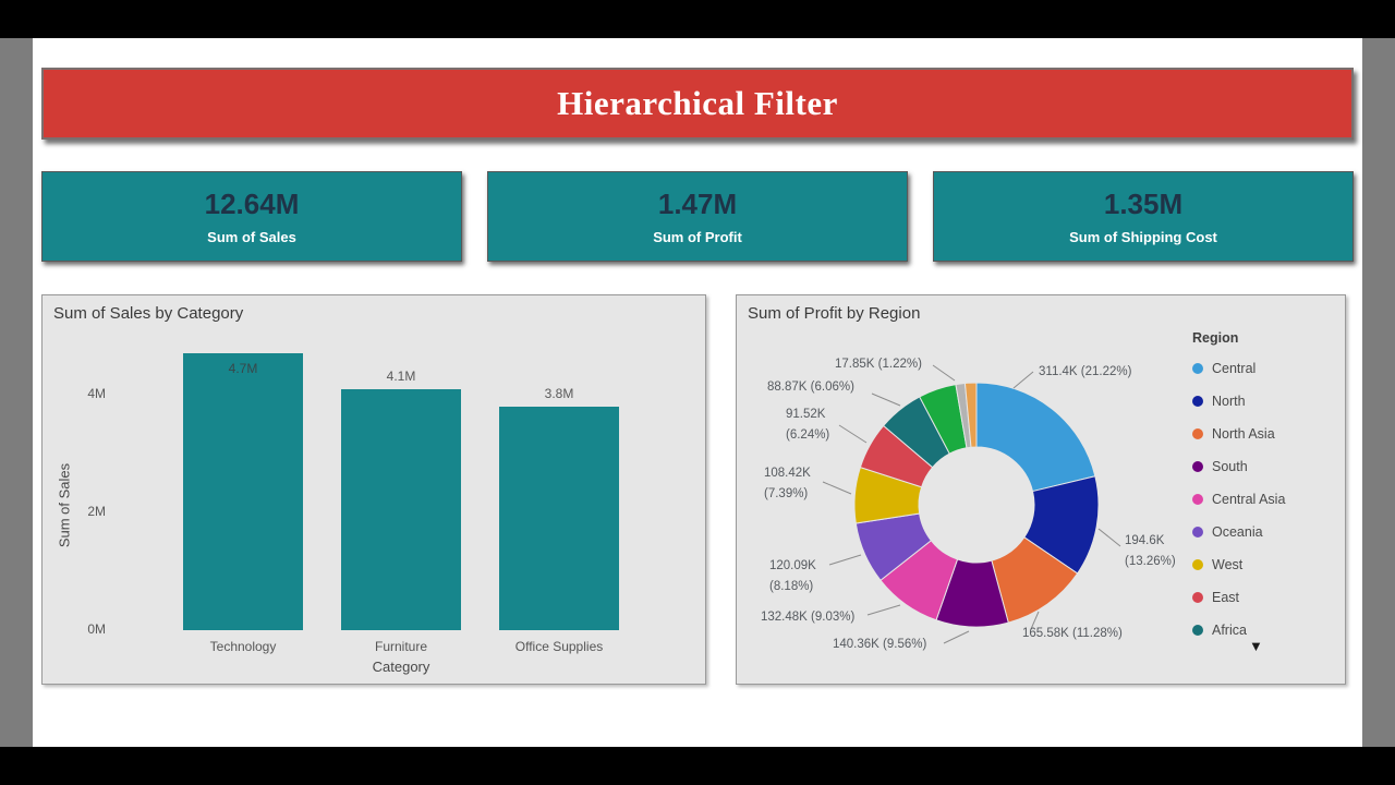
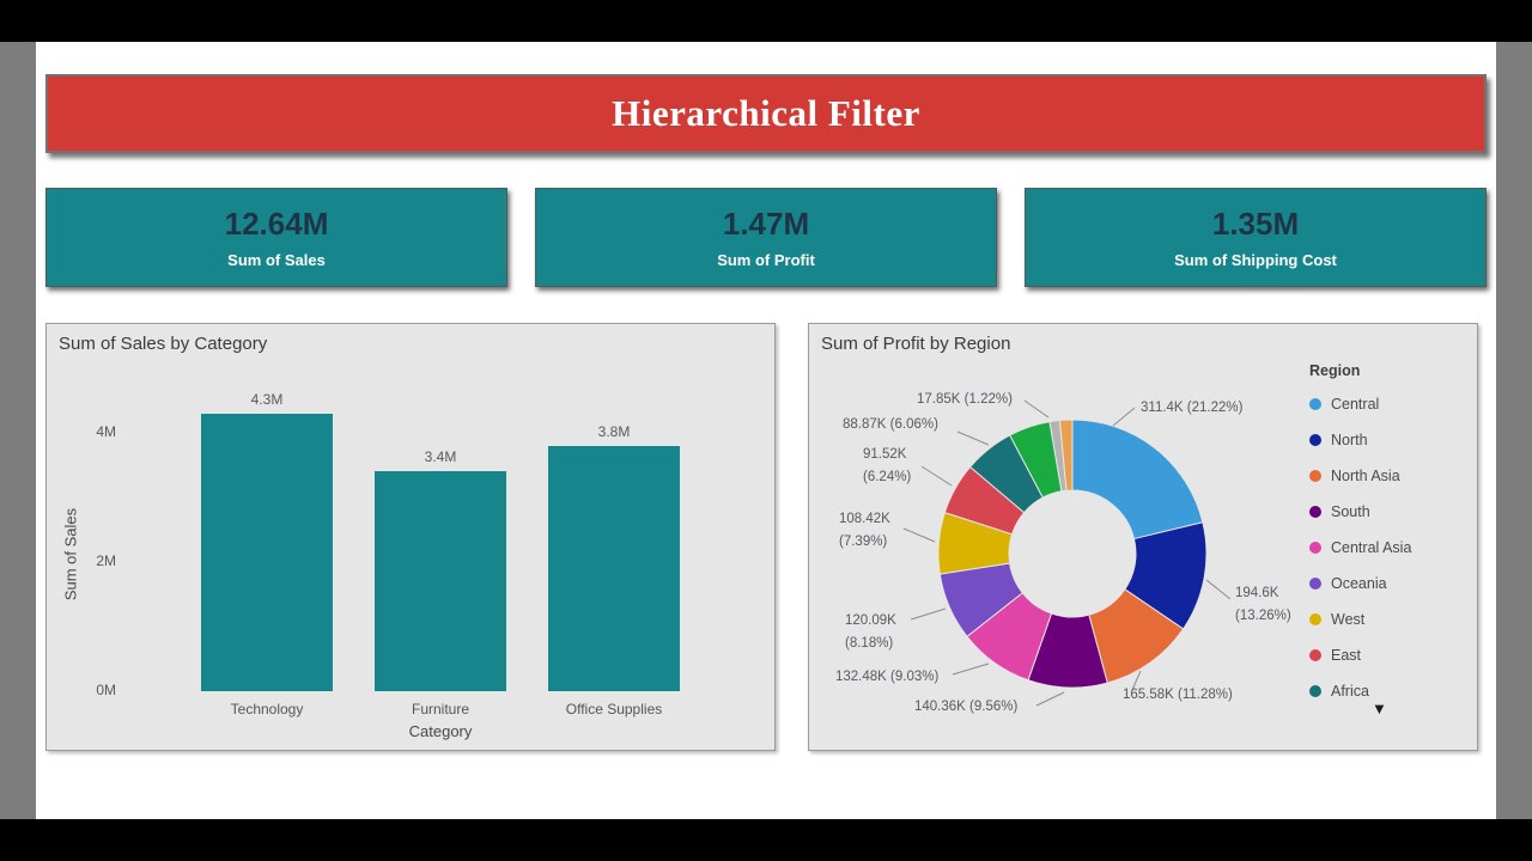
Sum of Sales by Category/Technology: 4.7M -> 4.3M
Sum of Sales by Category/Furniture: 4.1M -> 3.4M
